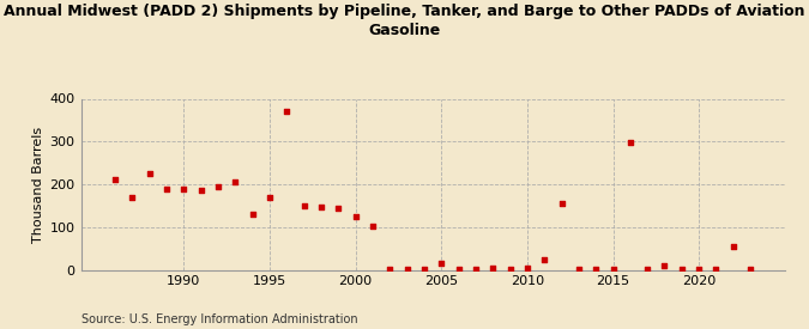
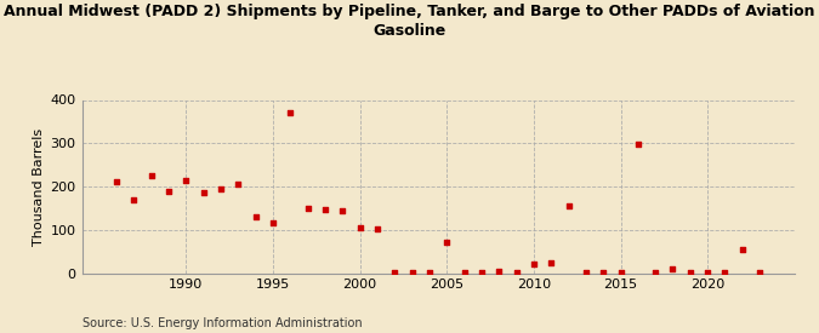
1990: 190 -> 215
1995: 170 -> 115
2000: 125 -> 105
2005: 15 -> 70
2010: 3 -> 20
